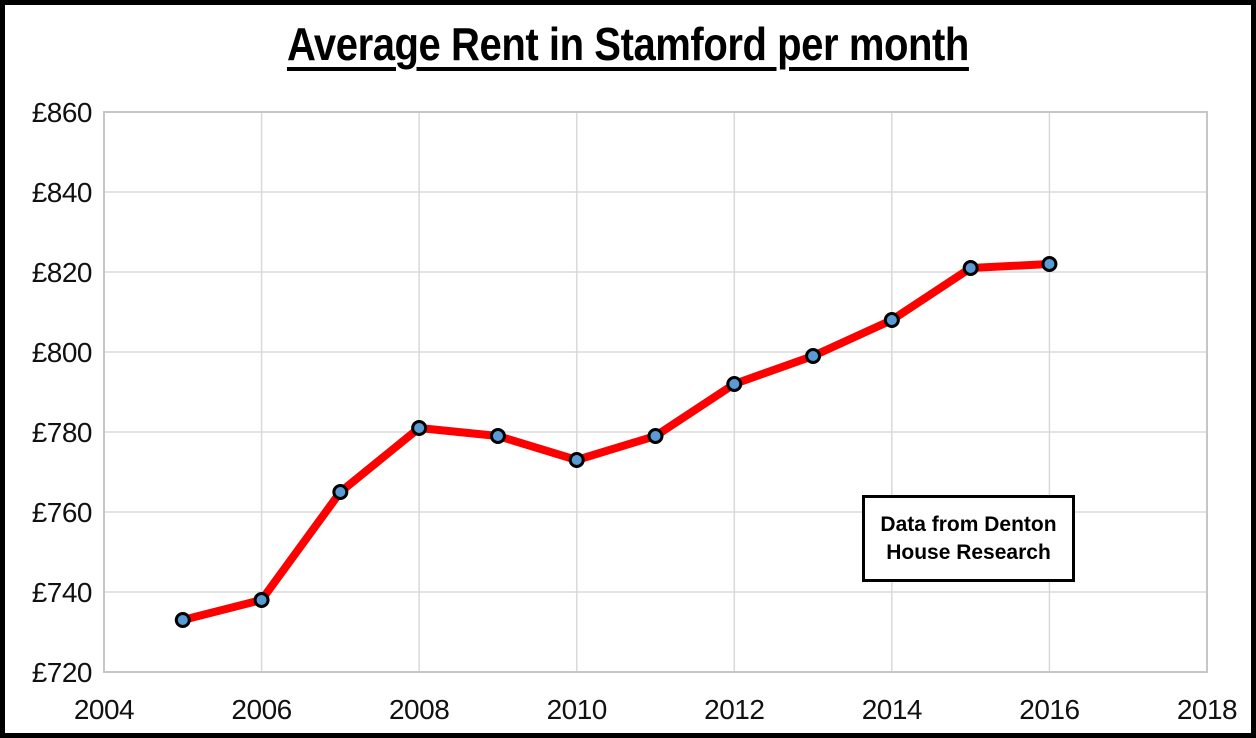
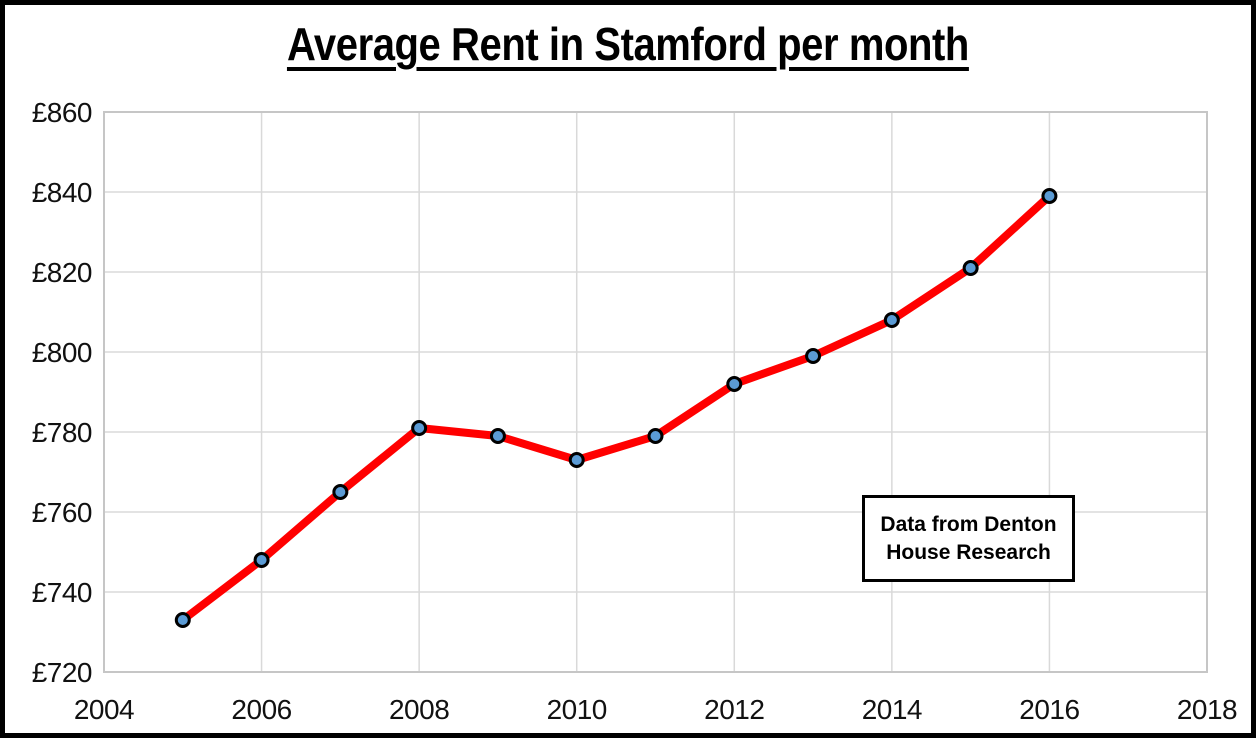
2006: £738 -> £748
2016: £822 -> £839
